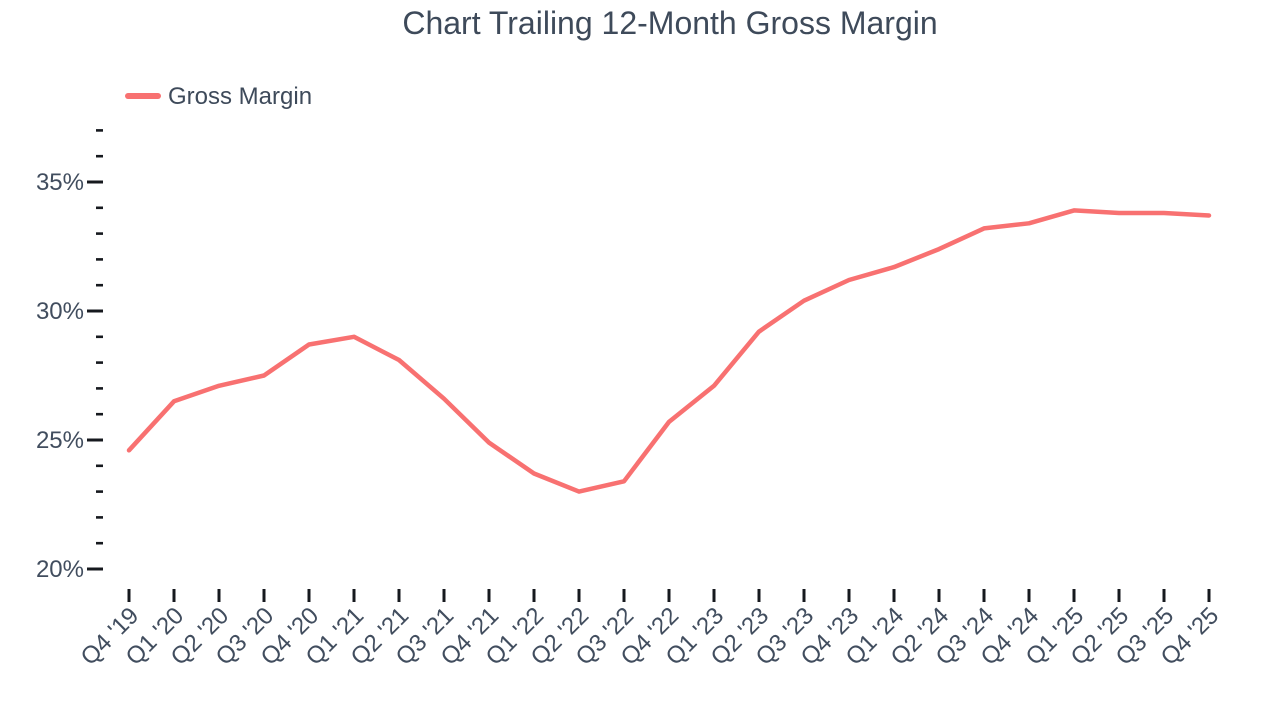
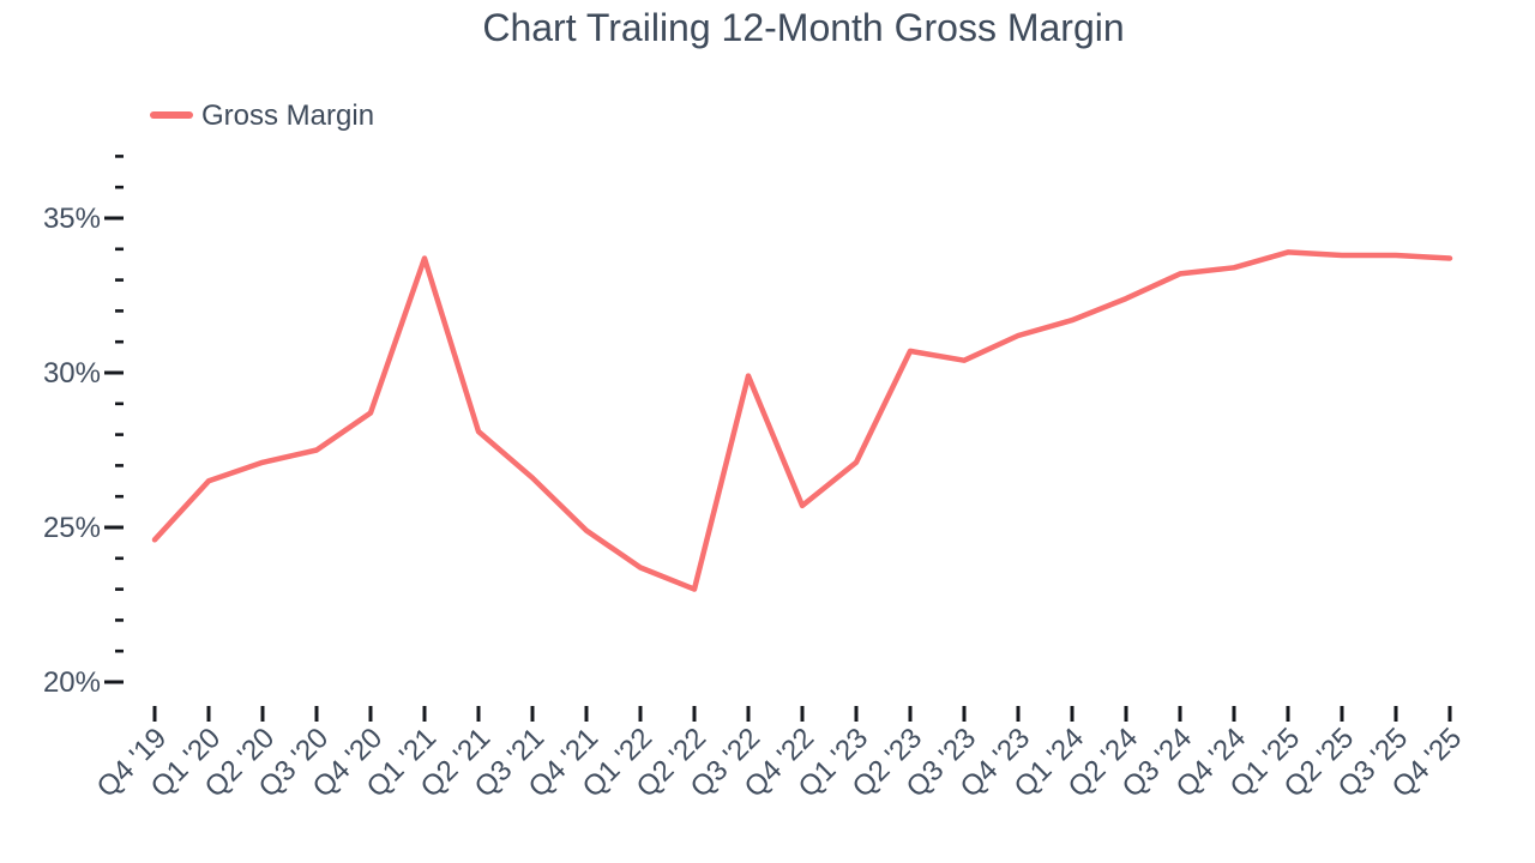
Q1 '21: 29.0% -> 33.7%
Q3 '22: 23.4% -> 29.9%
Q2 '23: 29.2% -> 30.7%
